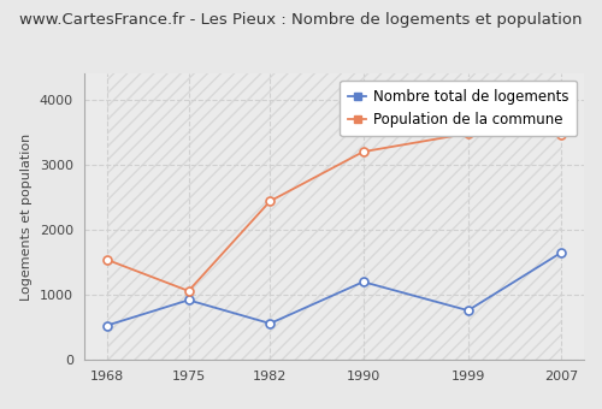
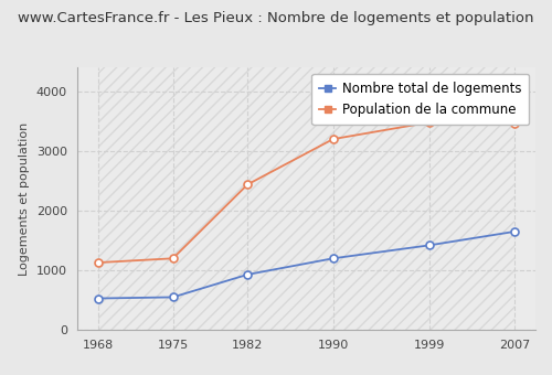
Population de la commune/1968: 1540 -> 1130
Nombre total de logements/1975: 920 -> 550
Population de la commune/1975: 1060 -> 1200
Nombre total de logements/1982: 560 -> 930
Nombre total de logements/1999: 760 -> 1420
